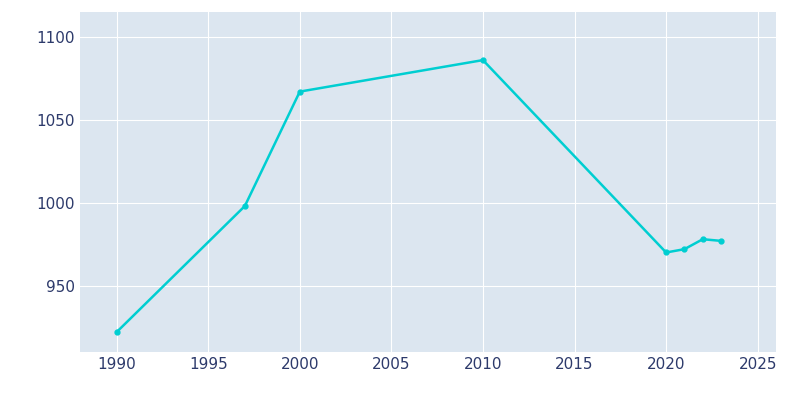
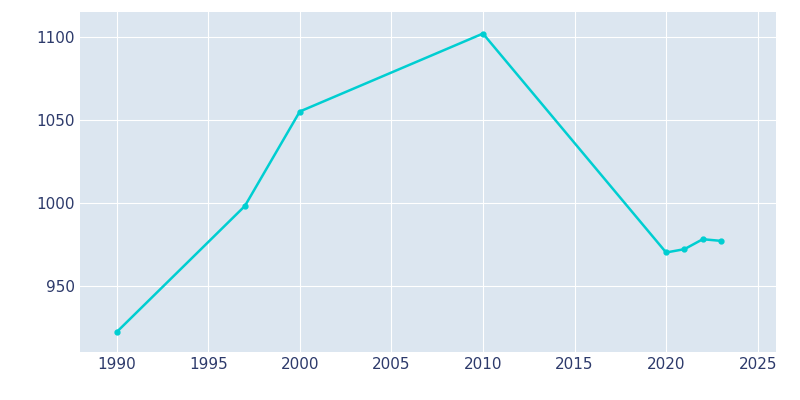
2000: 1067 -> 1055
2010: 1086 -> 1102
